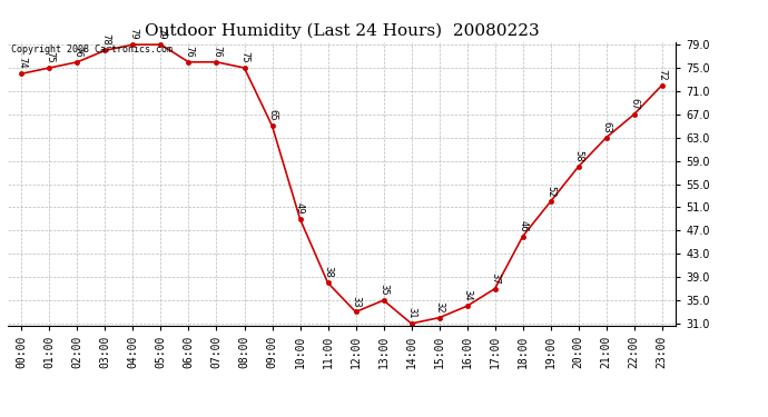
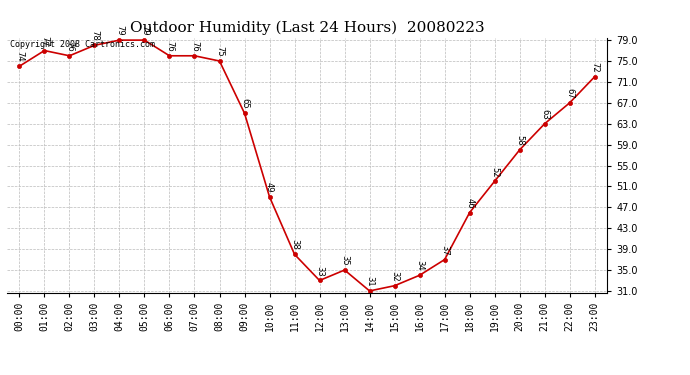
01:00: 75 -> 77
